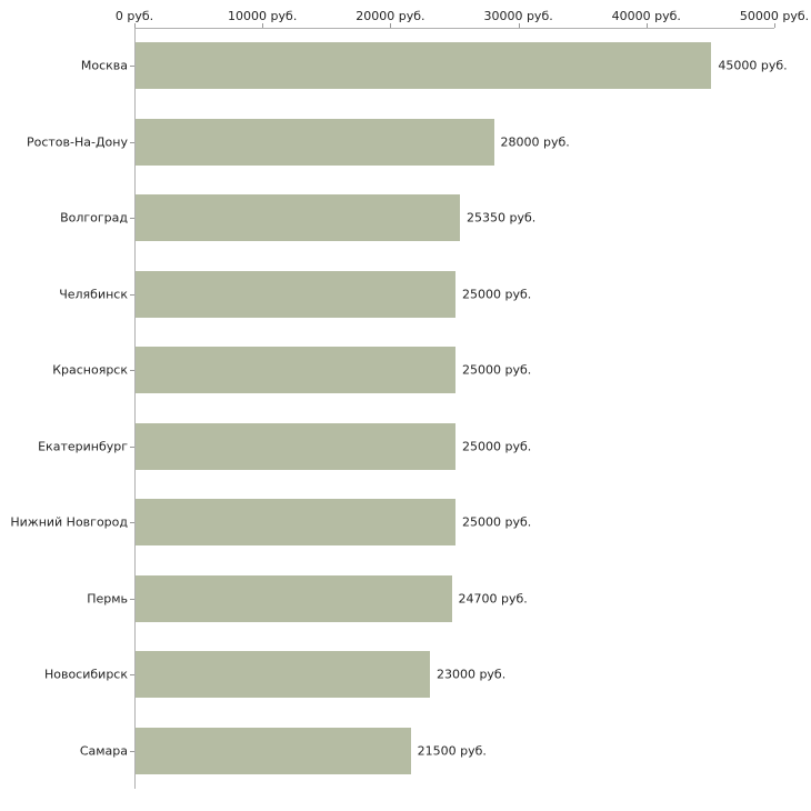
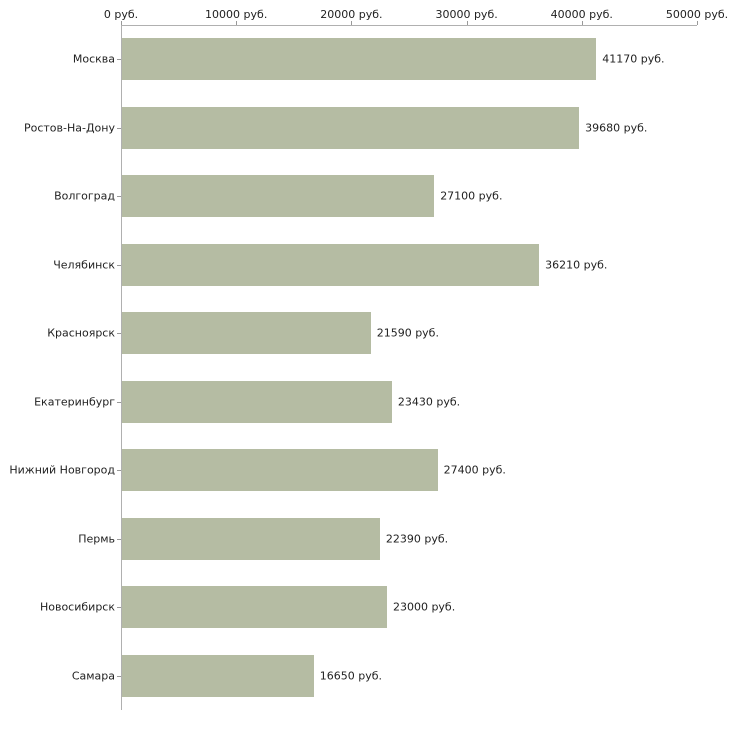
Москва: 45000 -> 41170
Ростов-На-Дону: 28000 -> 39680
Волгоград: 25350 -> 27100
Челябинск: 25000 -> 36210
Красноярск: 25000 -> 21590
Екатеринбург: 25000 -> 23430
Нижний Новгород: 25000 -> 27400
Пермь: 24700 -> 22390
Самара: 21500 -> 16650
